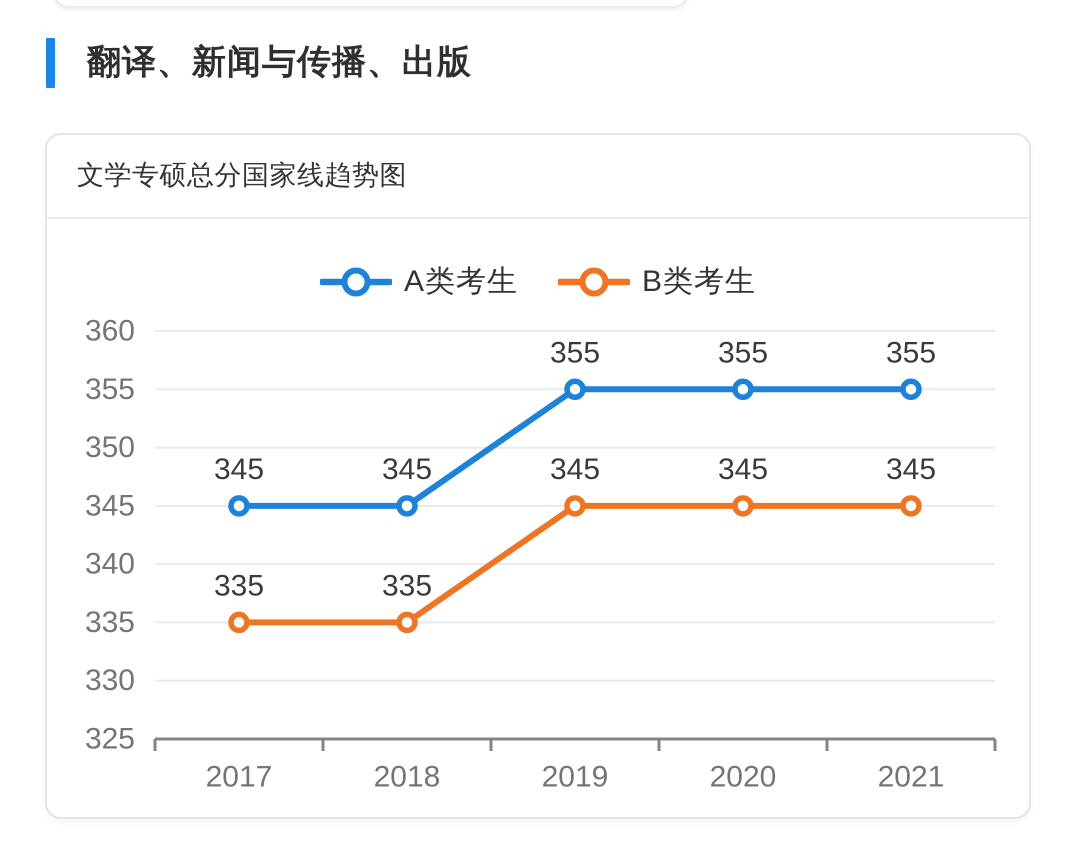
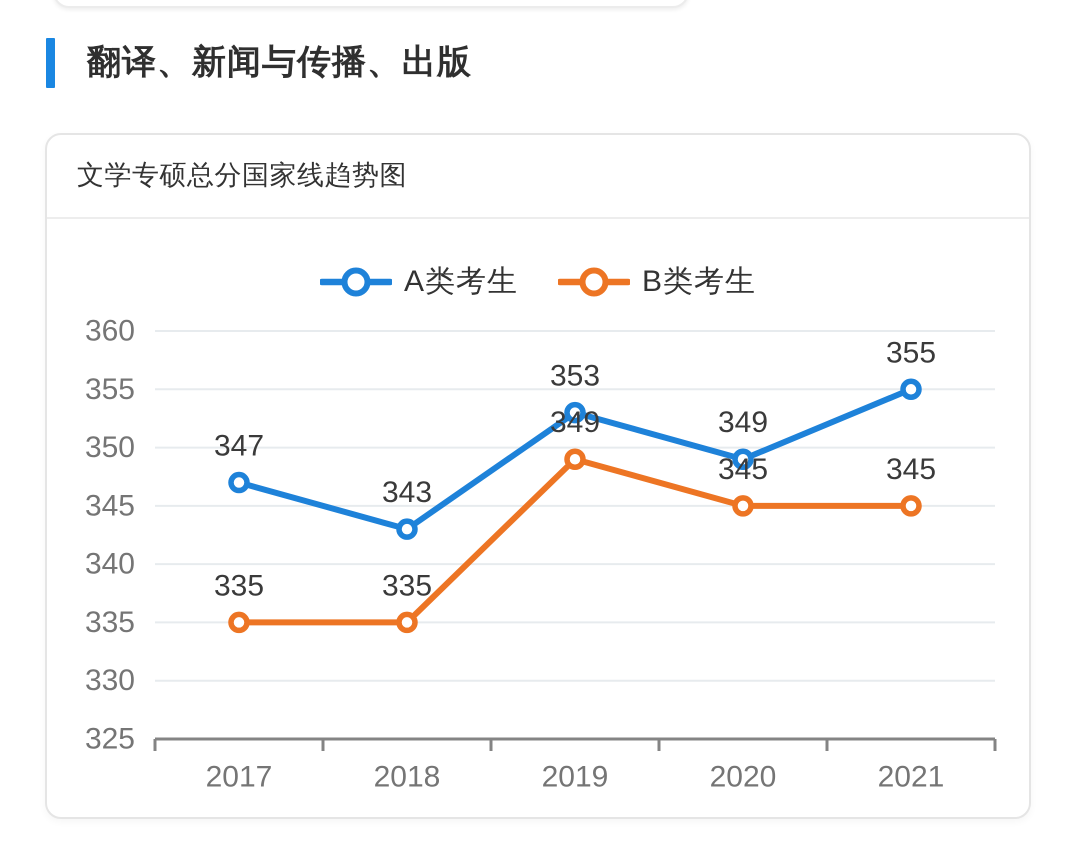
A类考生/2017: 345 -> 347
A类考生/2018: 345 -> 343
A类考生/2019: 355 -> 353
B类考生/2019: 345 -> 349
A类考生/2020: 355 -> 349
